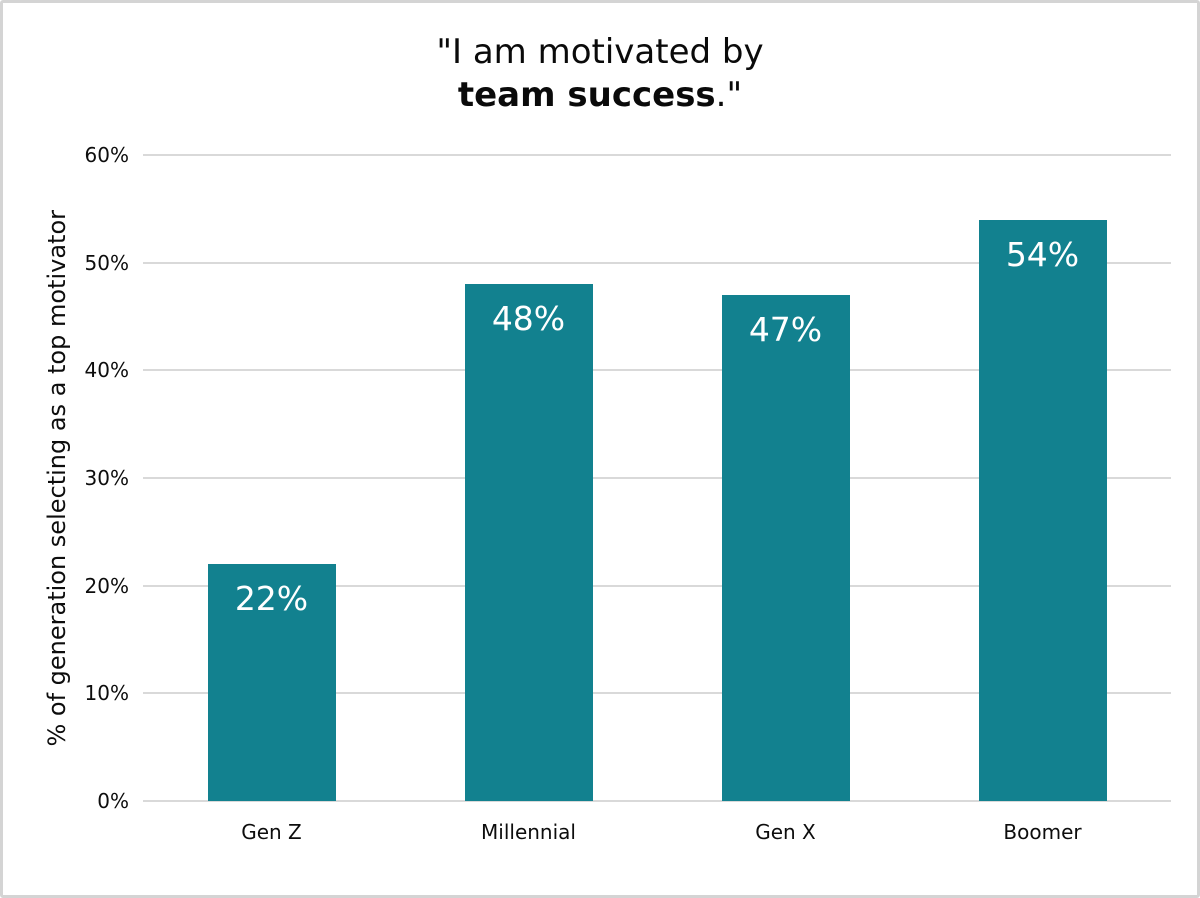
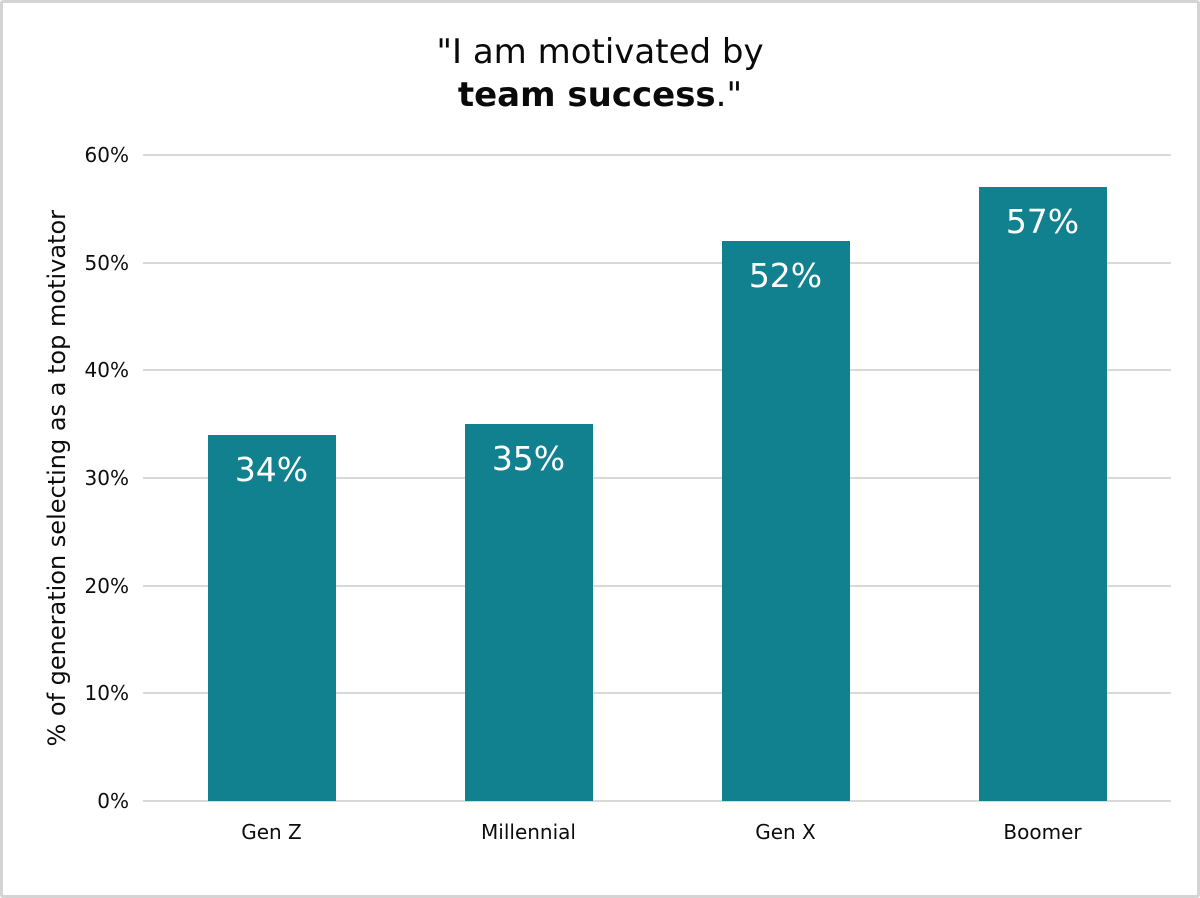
Gen Z: 22% -> 34%
Millennial: 48% -> 35%
Gen X: 47% -> 52%
Boomer: 54% -> 57%
